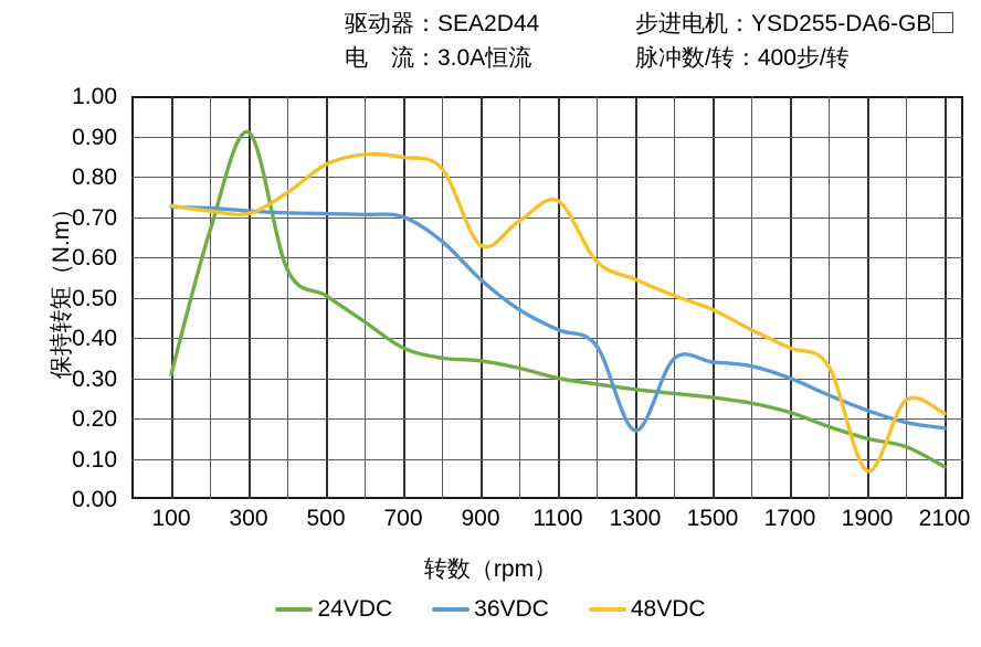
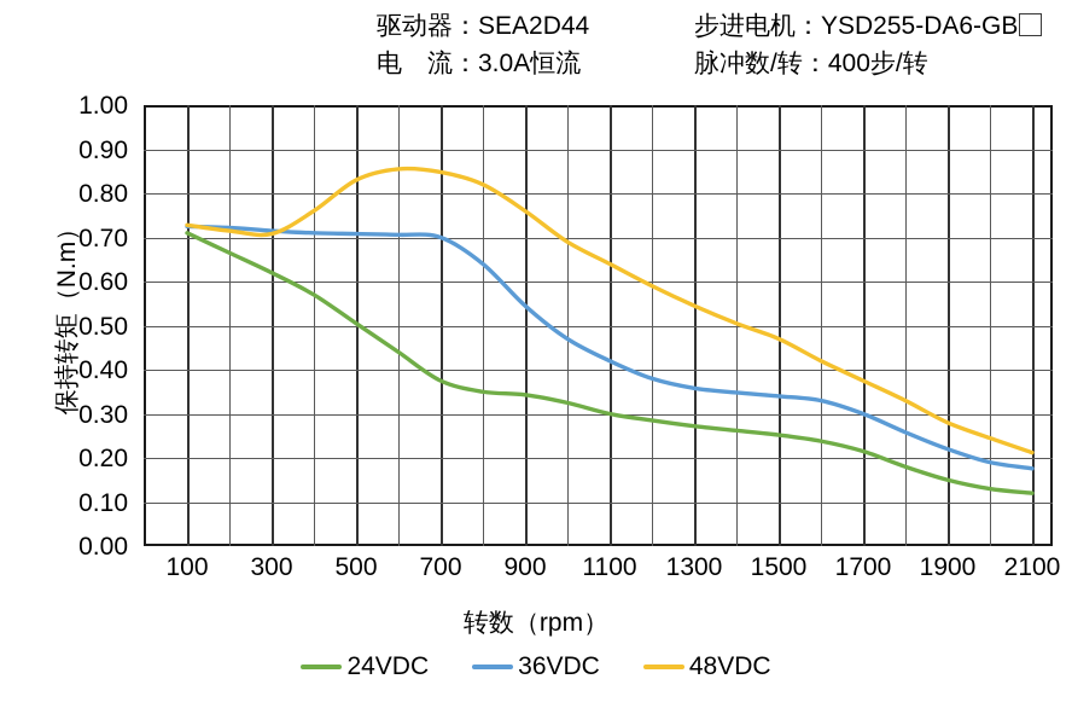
24VDC/100: 0.31 -> 0.71
24VDC/300: 0.91 -> 0.62
48VDC/900: 0.63 -> 0.76
48VDC/1100: 0.74 -> 0.64
36VDC/1300: 0.17 -> 0.36
48VDC/1900: 0.07 -> 0.28
24VDC/2100: 0.08 -> 0.12
